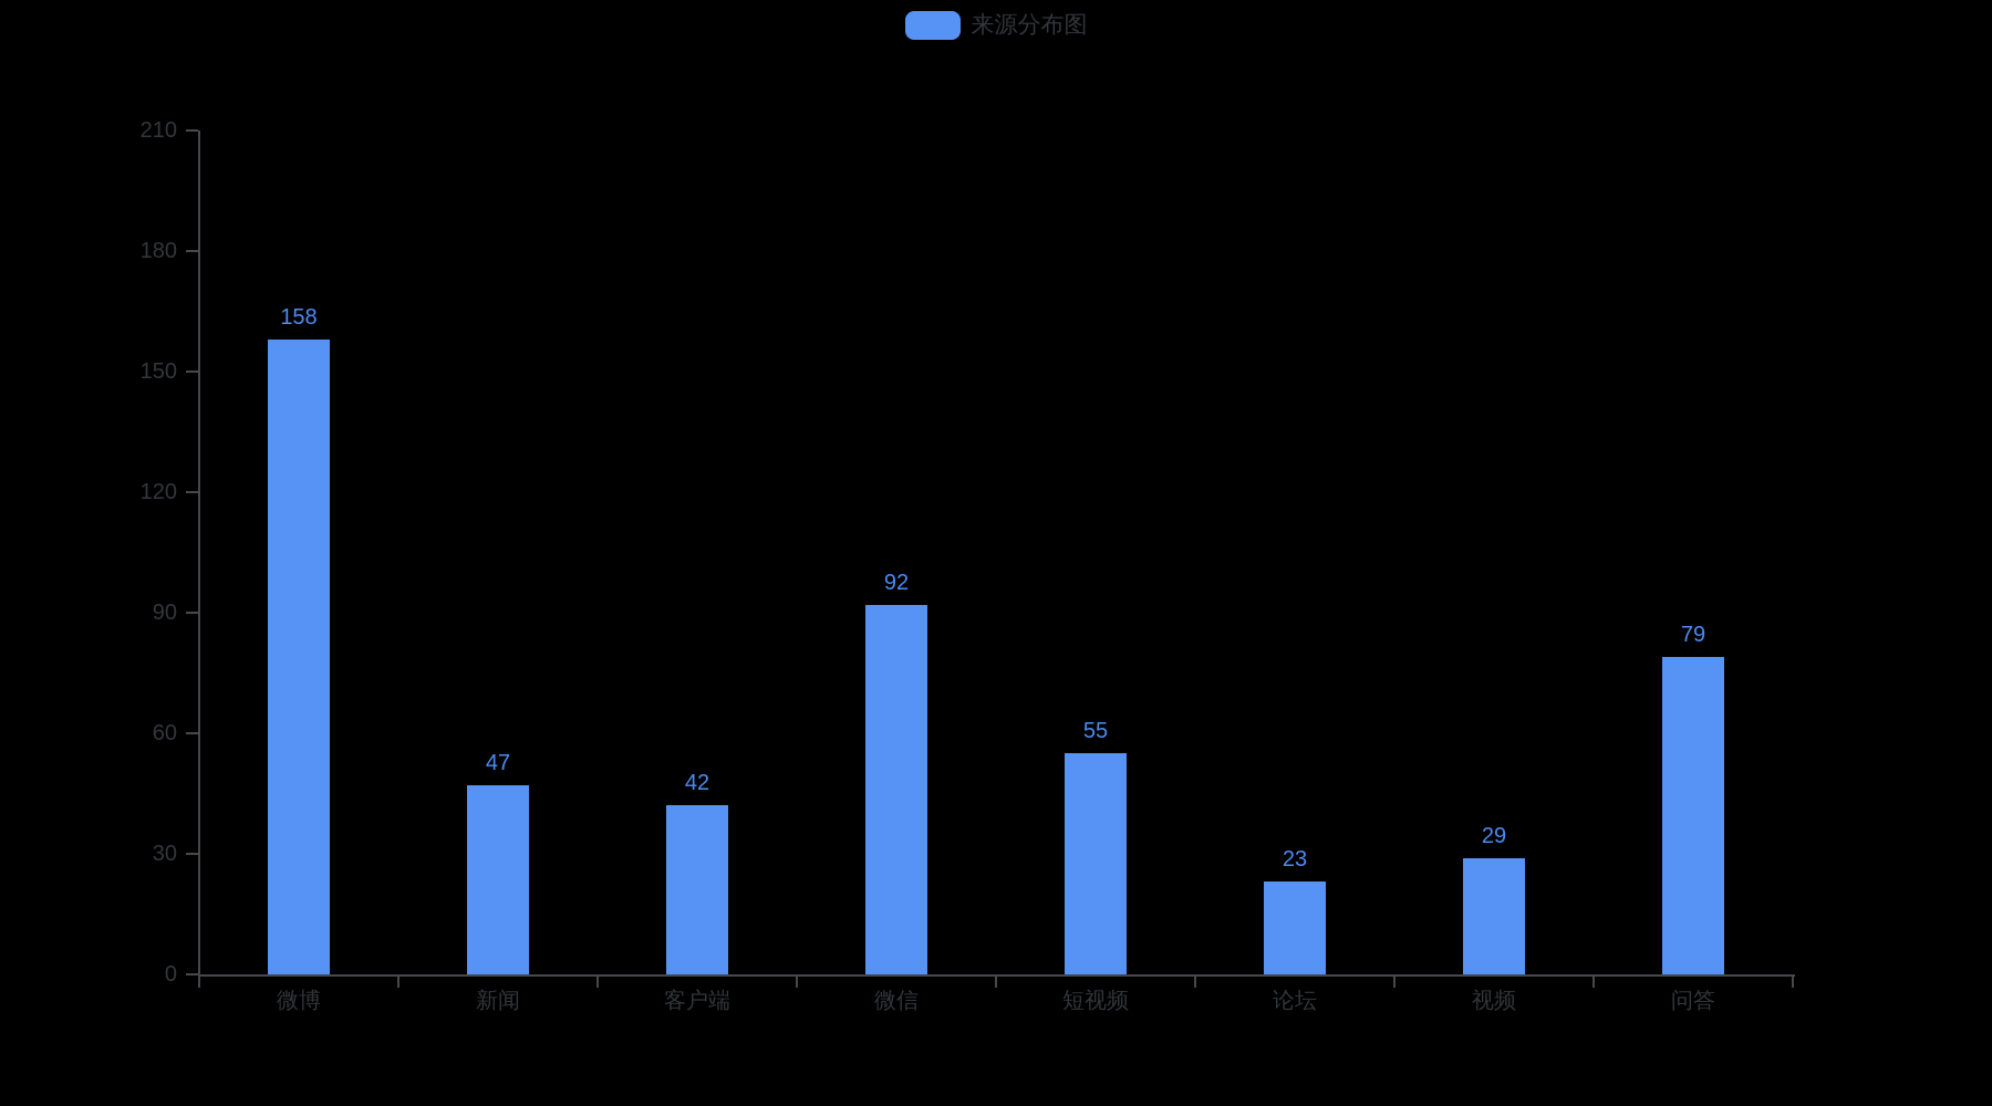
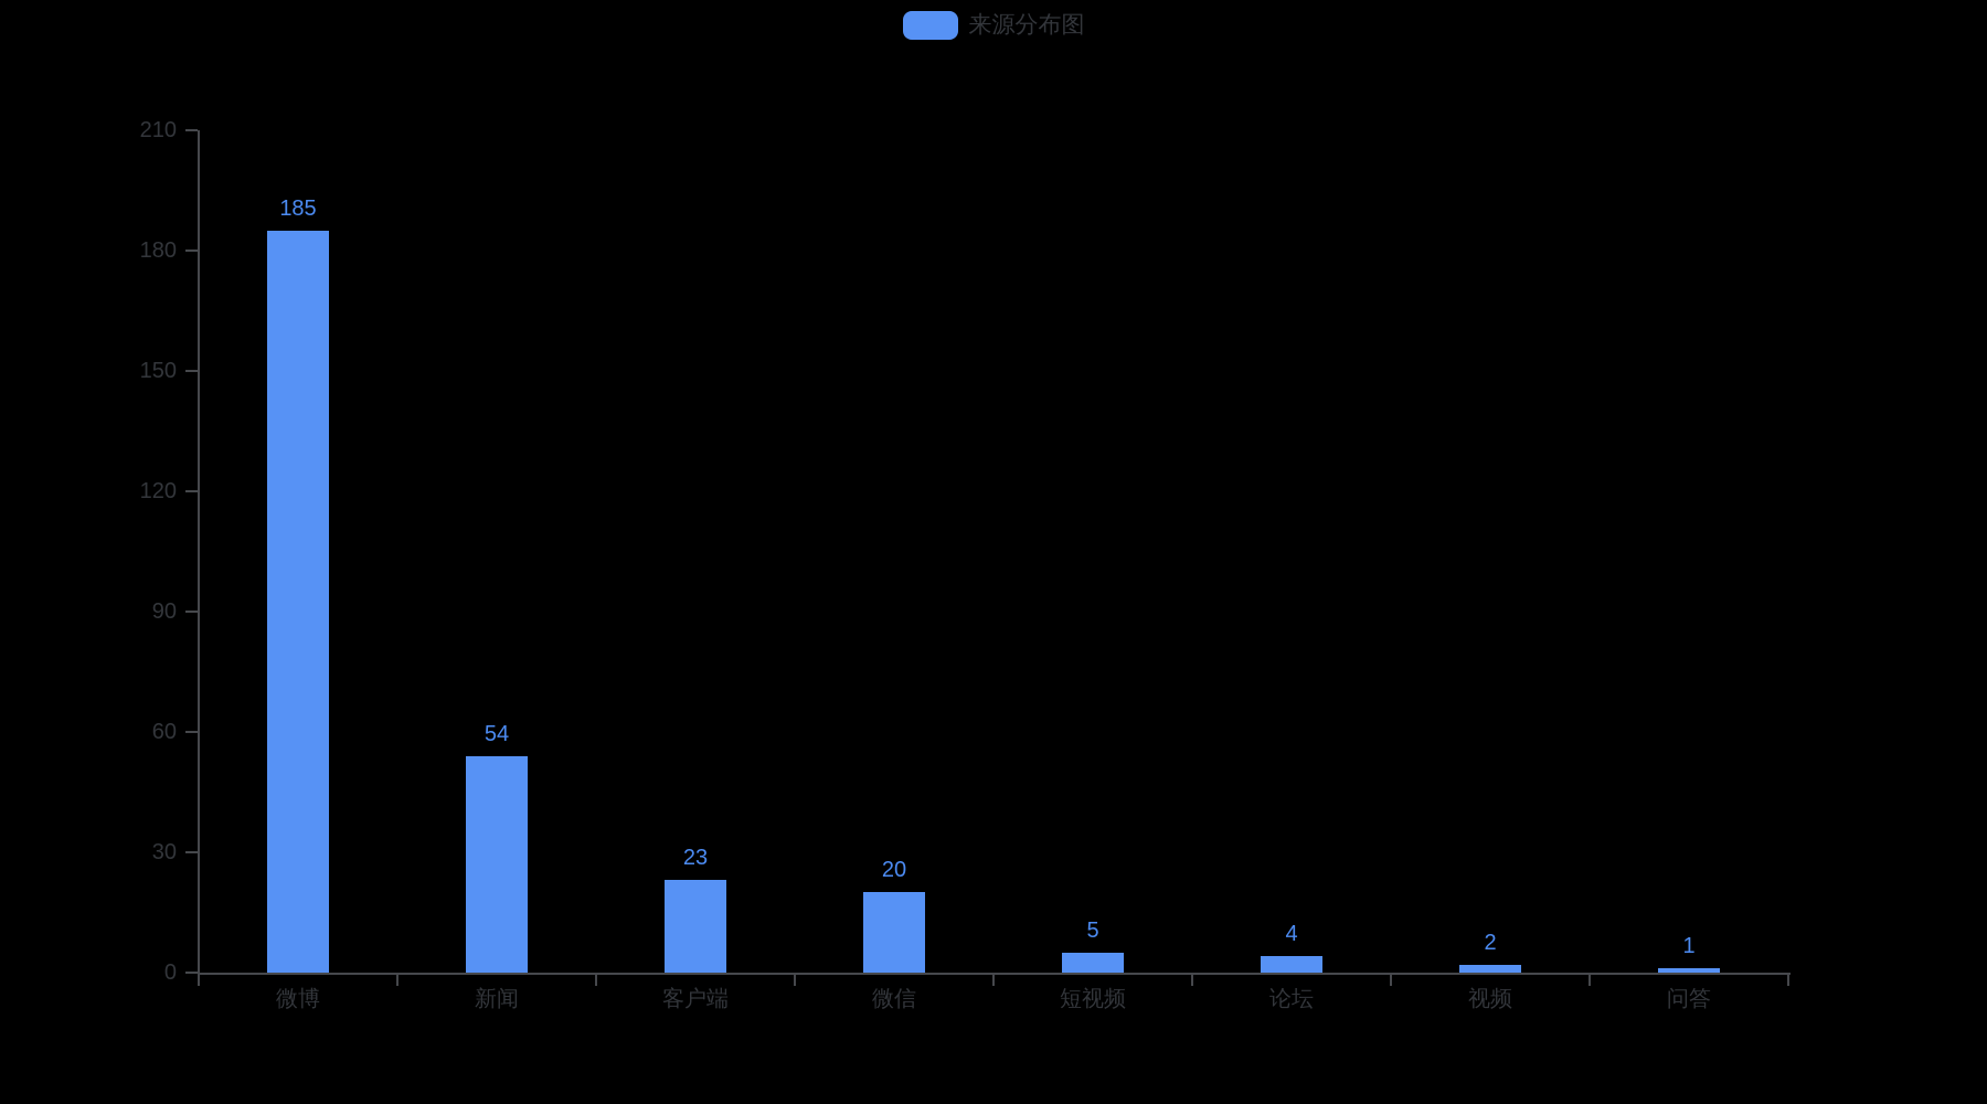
微博: 158 -> 185
新闻: 47 -> 54
客户端: 42 -> 23
微信: 92 -> 20
短视频: 55 -> 5
论坛: 23 -> 4
视频: 29 -> 2
问答: 79 -> 1
